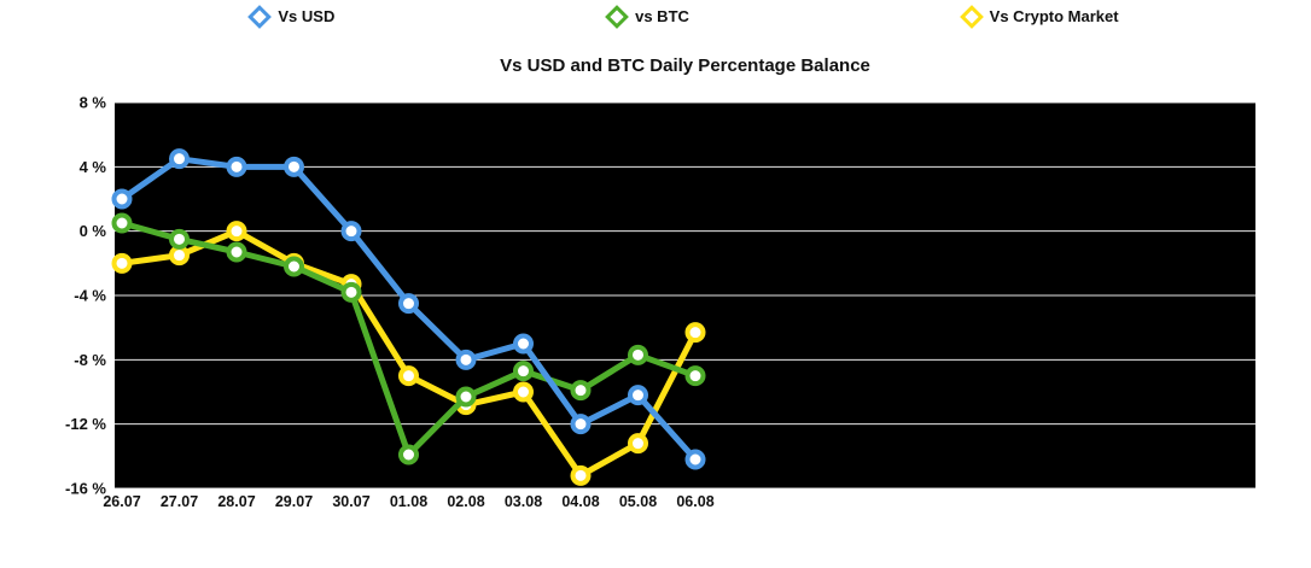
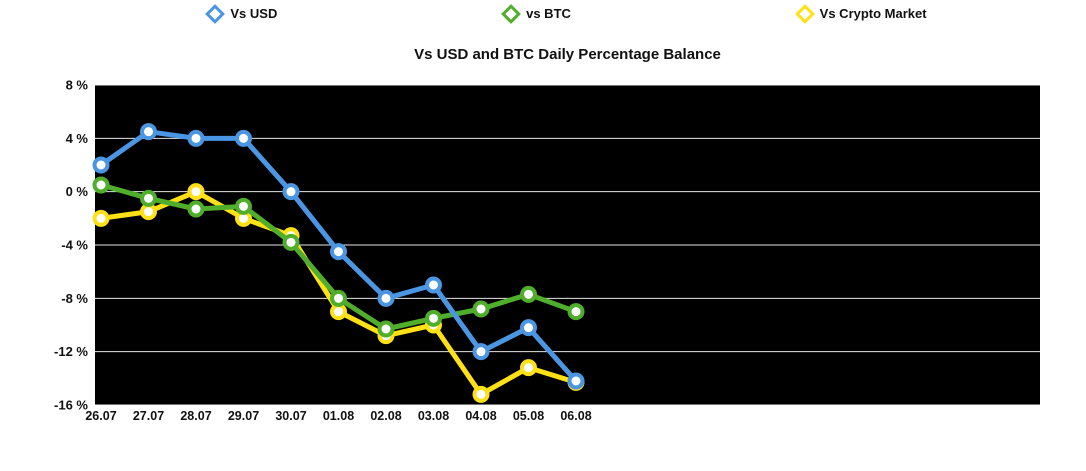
vs BTC/29.07: -2.2% -> -1.1%
vs BTC/01.08: -13.9% -> -8.0%
vs BTC/03.08: -8.7% -> -9.5%
vs BTC/04.08: -9.9% -> -8.8%
Vs Crypto Market/06.08: -6.3% -> -14.3%
